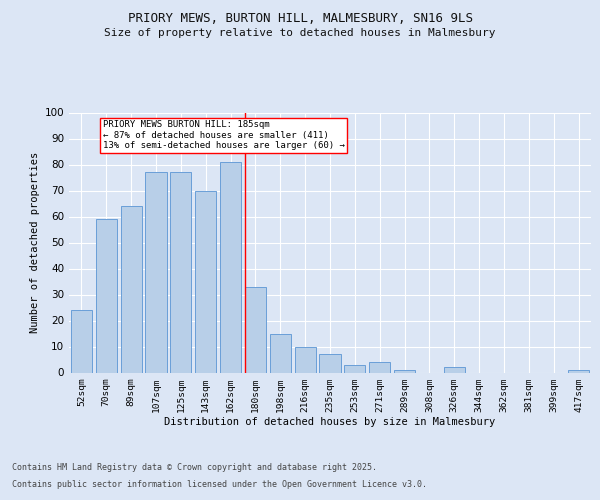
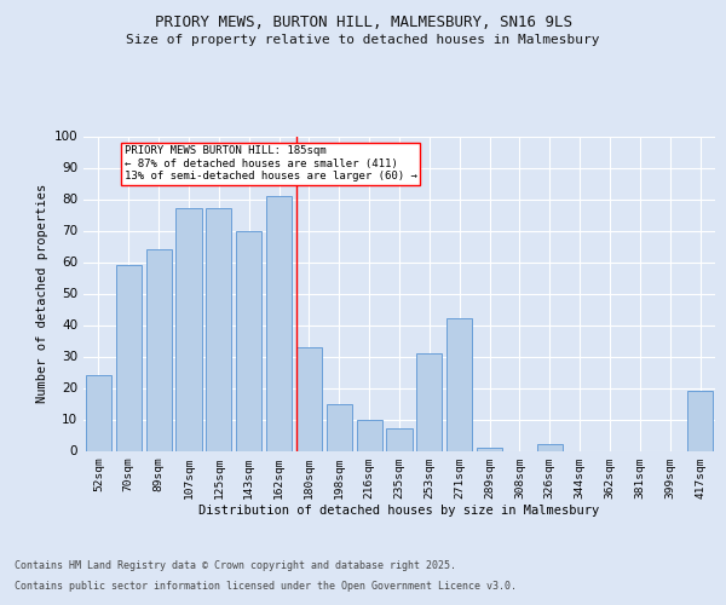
253sqm: 3 -> 31
271sqm: 4 -> 42
417sqm: 1 -> 19
